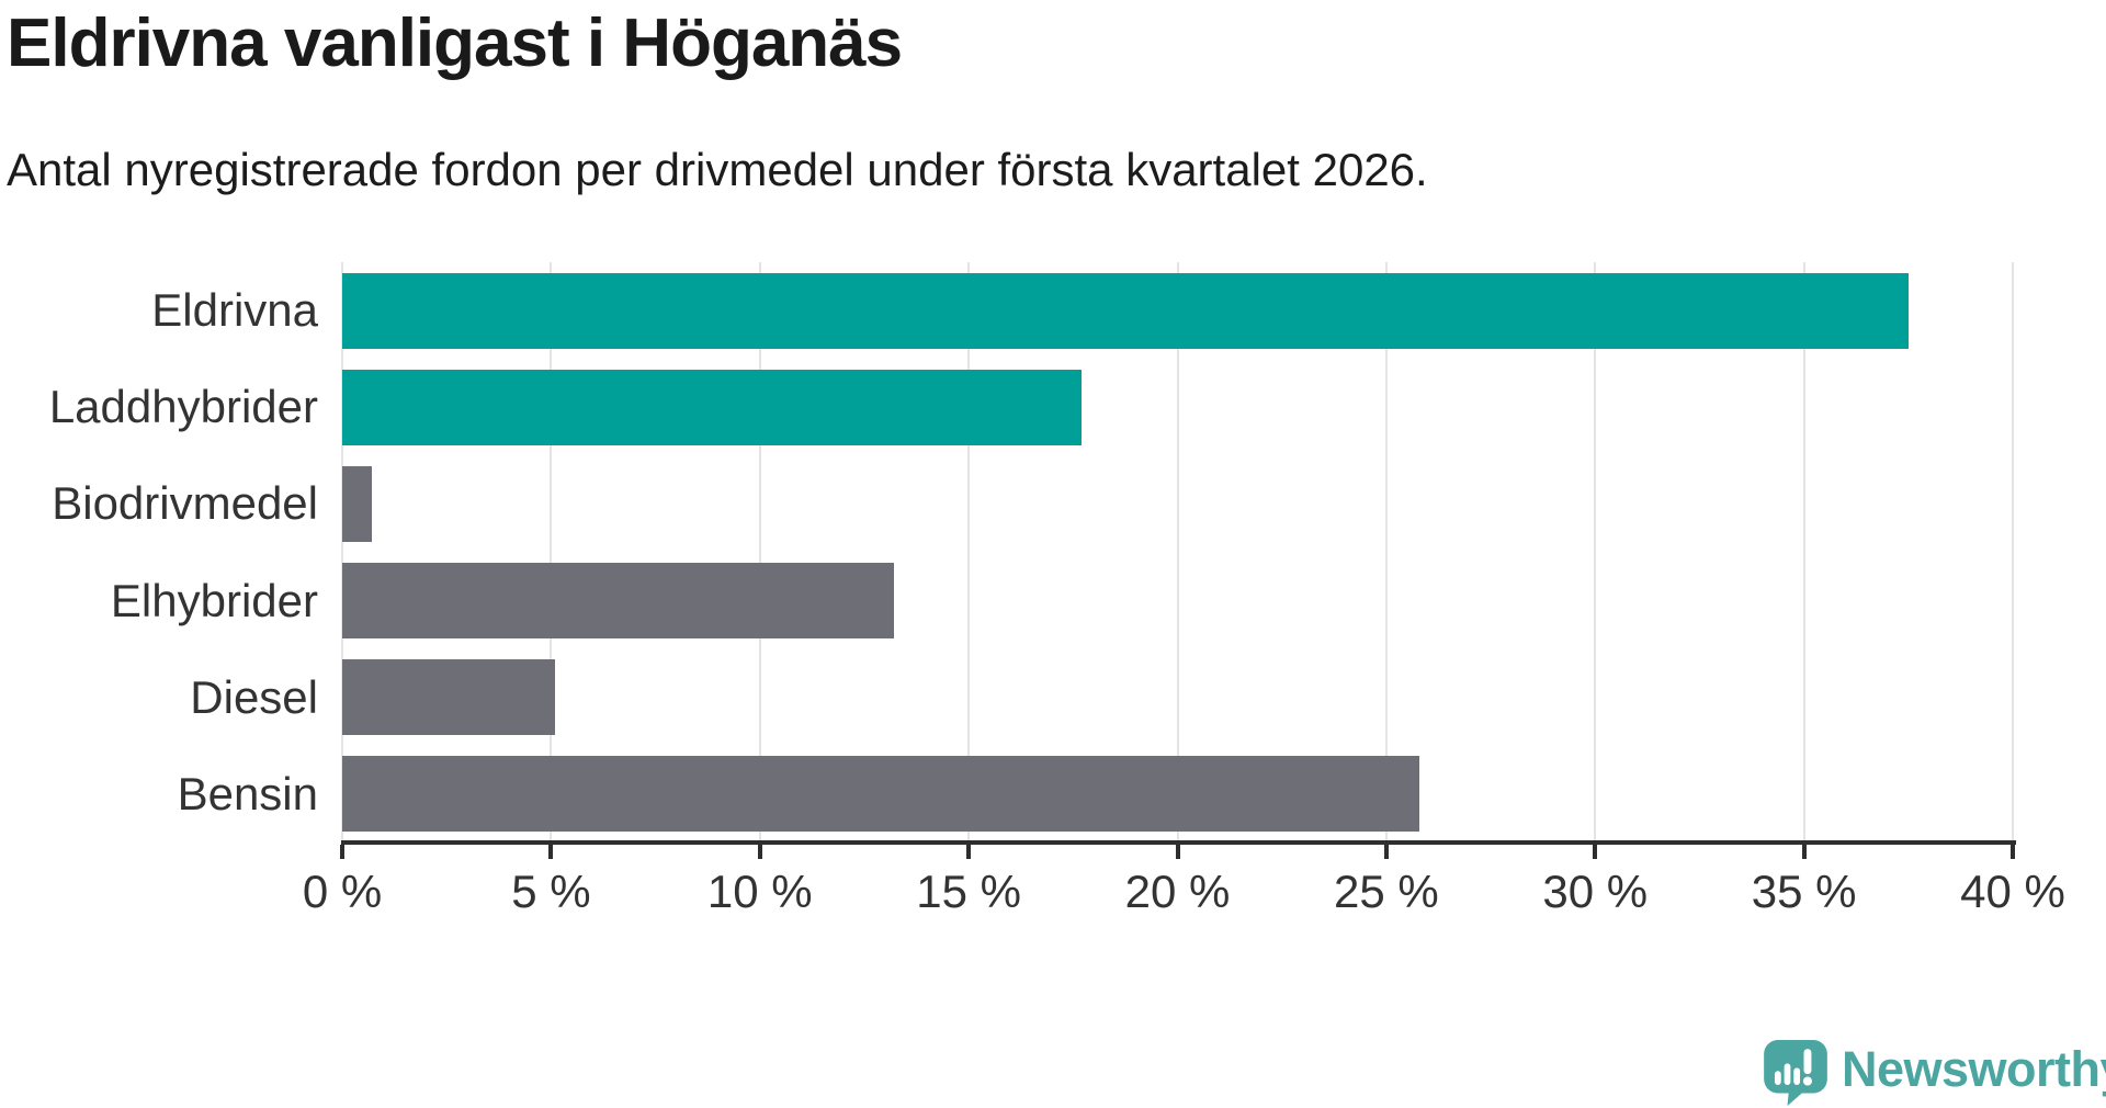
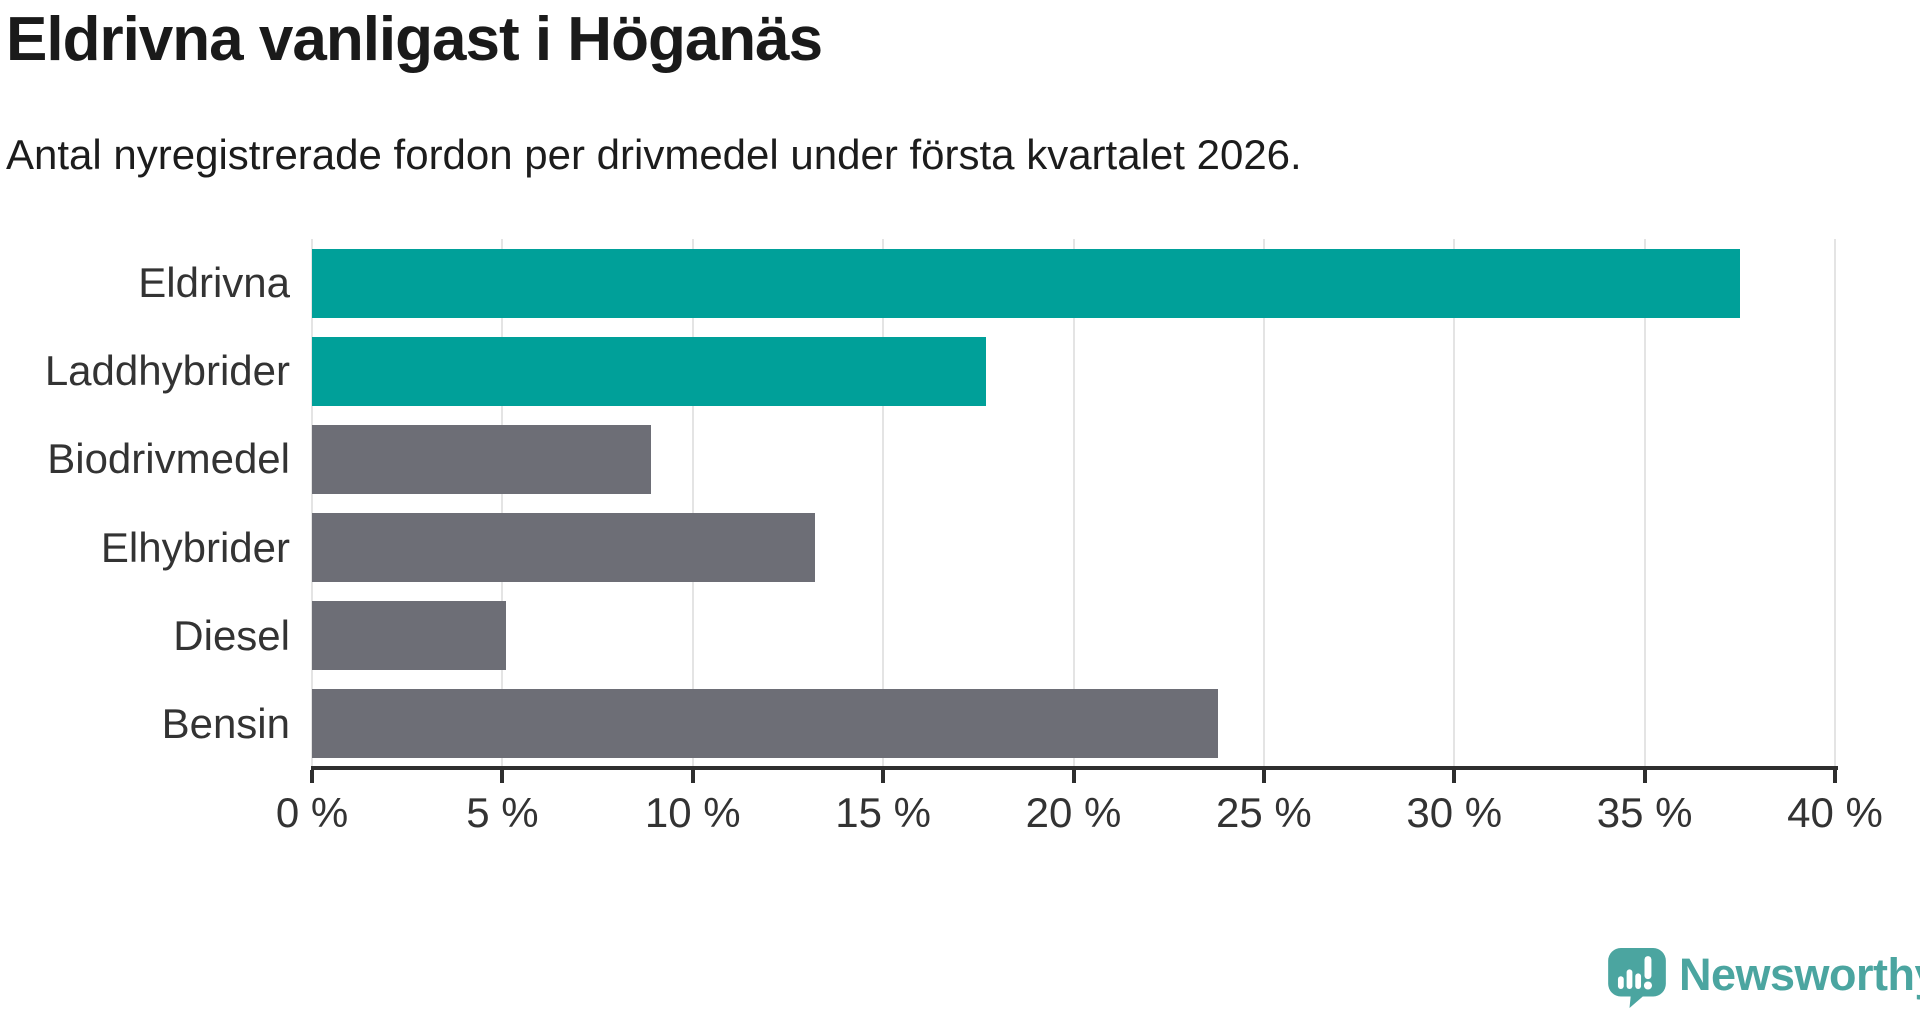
Biodrivmedel: 0.7% -> 8.9%
Bensin: 25.8% -> 23.8%
